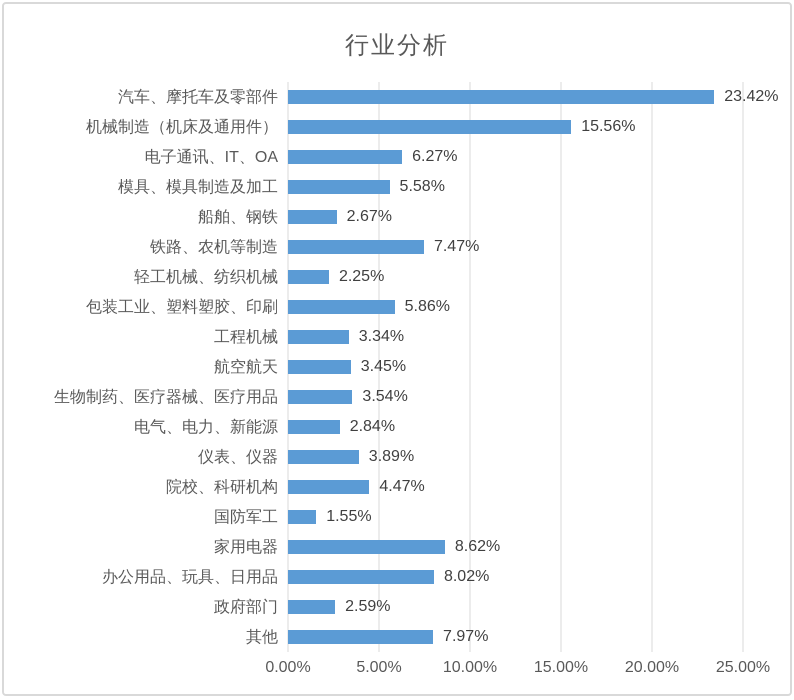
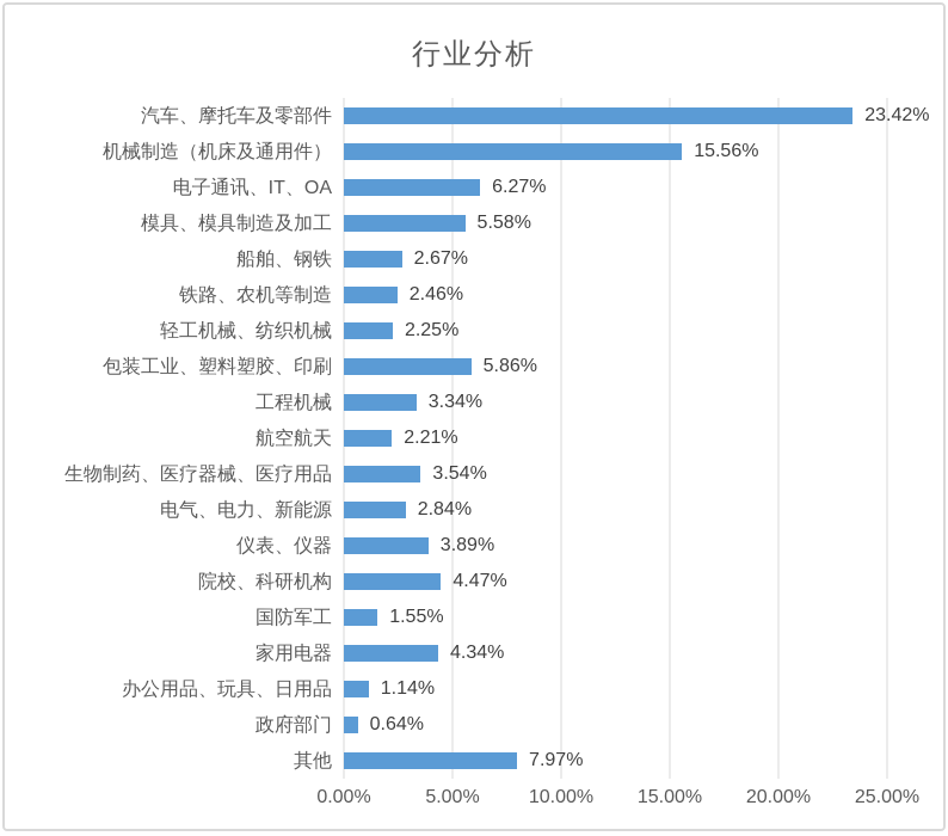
铁路、农机等制造: 7.47% -> 2.46%
航空航天: 3.45% -> 2.21%
家用电器: 8.62% -> 4.34%
办公用品、玩具、日用品: 8.02% -> 1.14%
政府部门: 2.59% -> 0.64%
